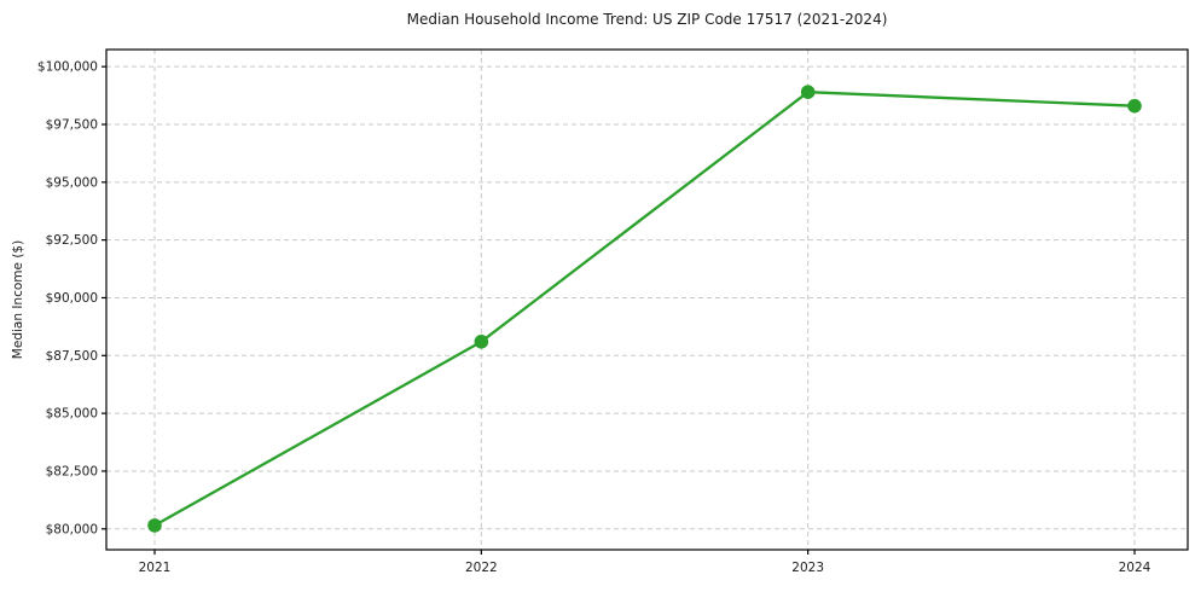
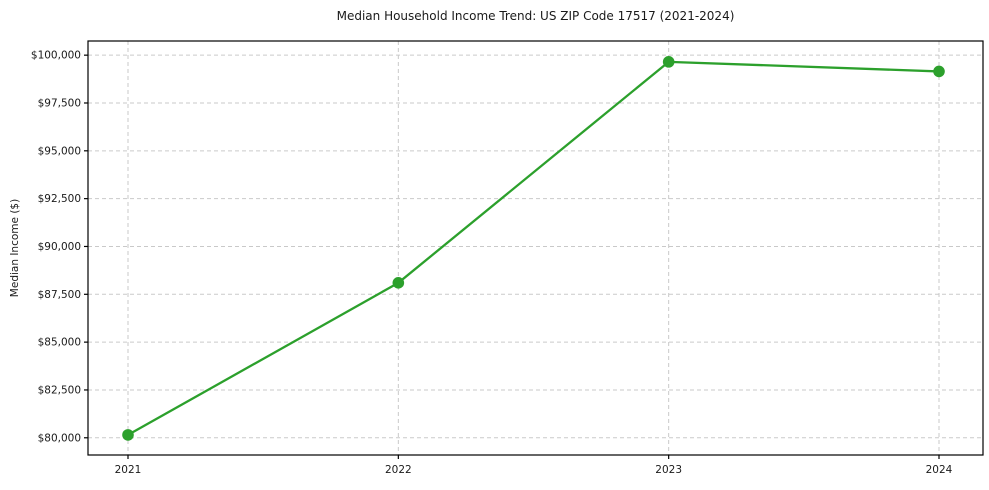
2023: $98900 -> $99600
2024: $98300 -> $99200
